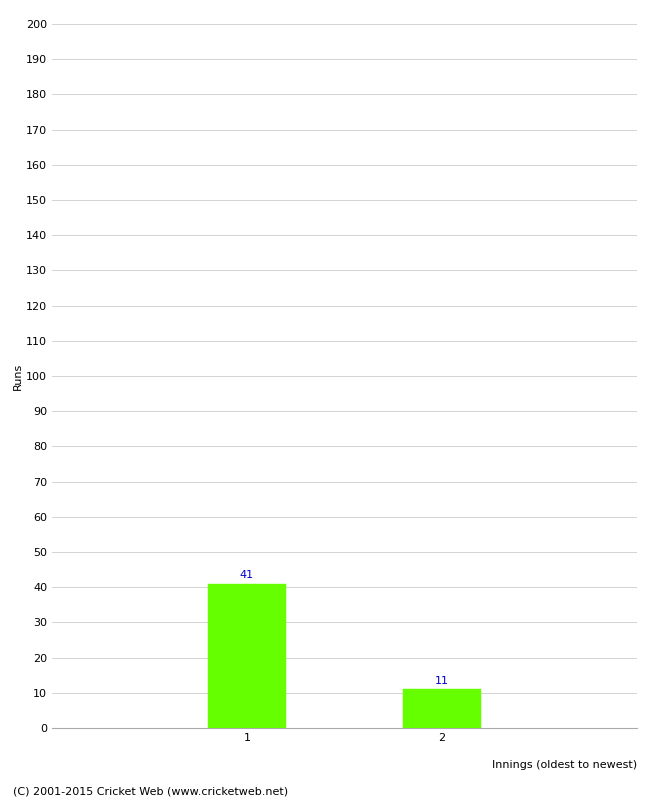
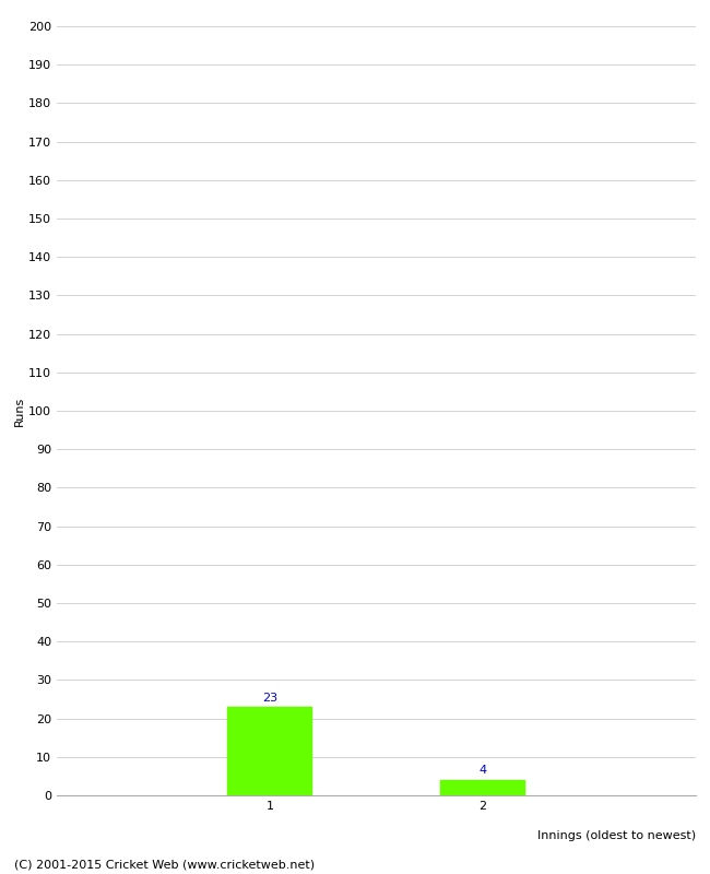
1: 41 -> 23
2: 11 -> 4
